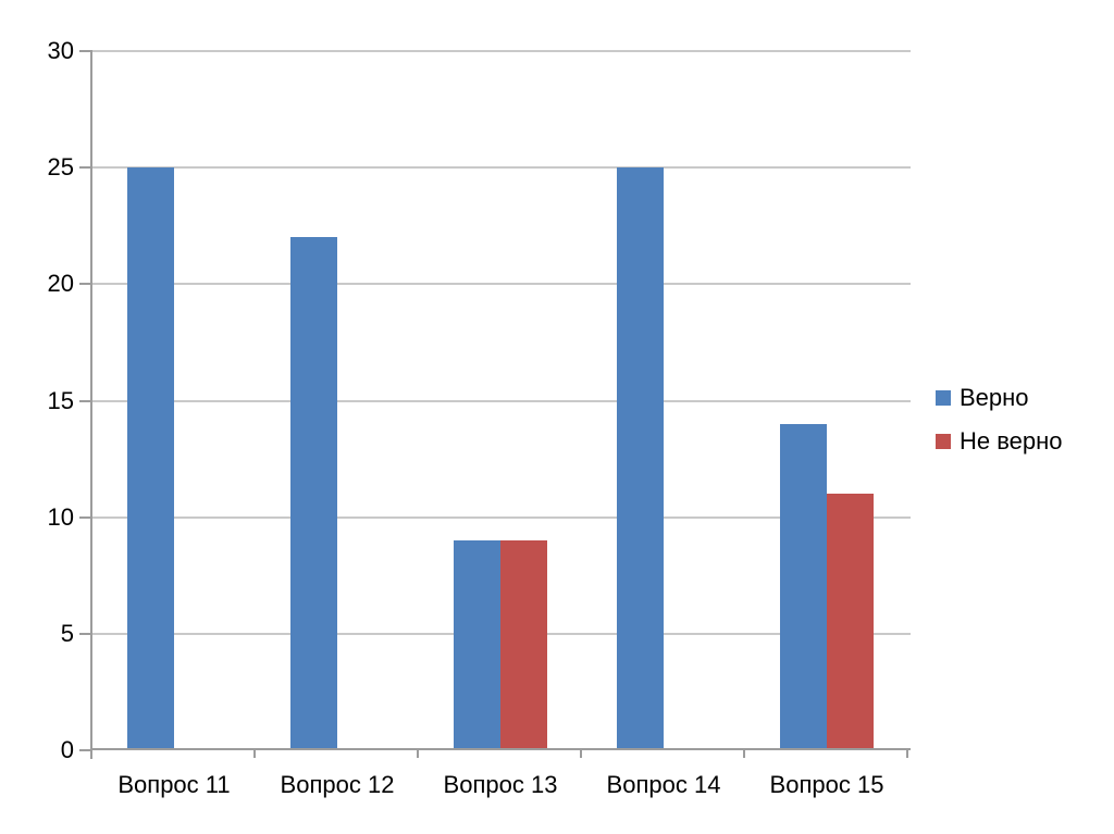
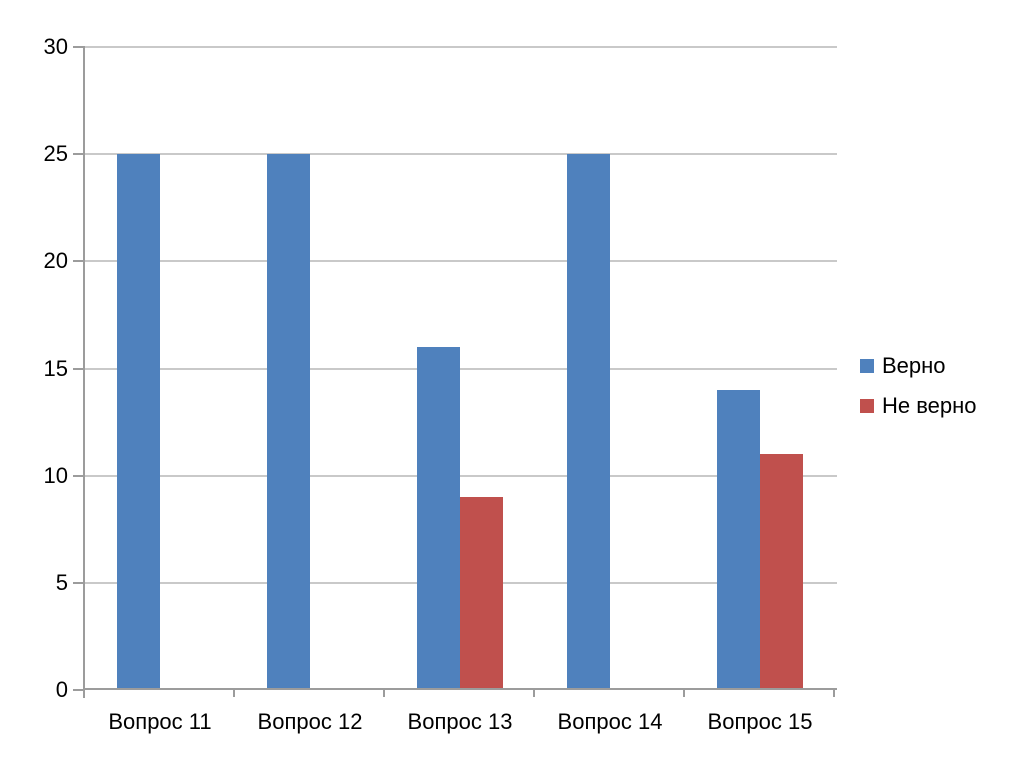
Верно/Вопрос 12: 22 -> 25
Верно/Вопрос 13: 9 -> 16
